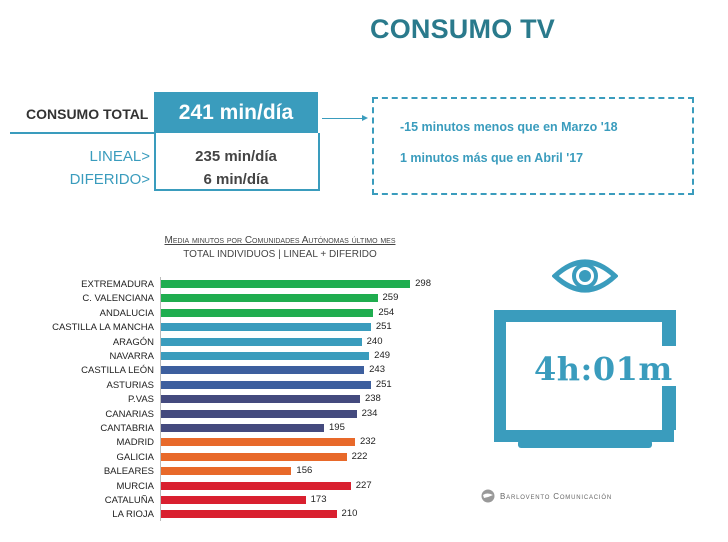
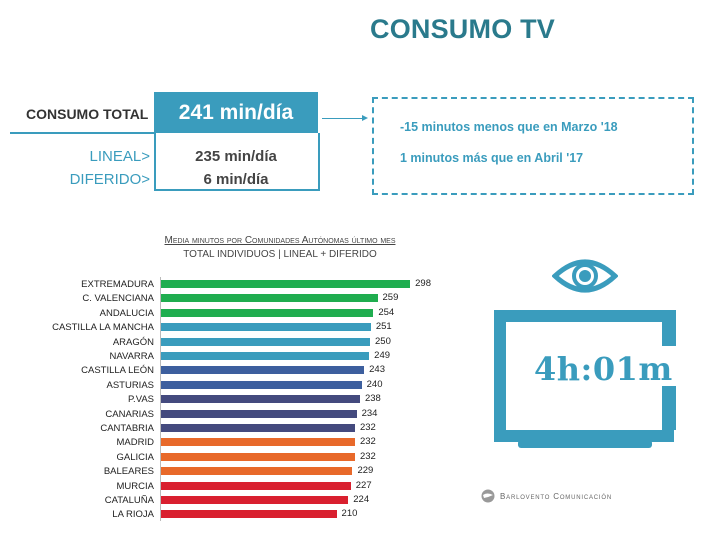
ARAGÓN: 240 -> 250
ASTURIAS: 251 -> 240
CANTABRIA: 195 -> 232
GALICIA: 222 -> 232
BALEARES: 156 -> 229
CATALUÑA: 173 -> 224
